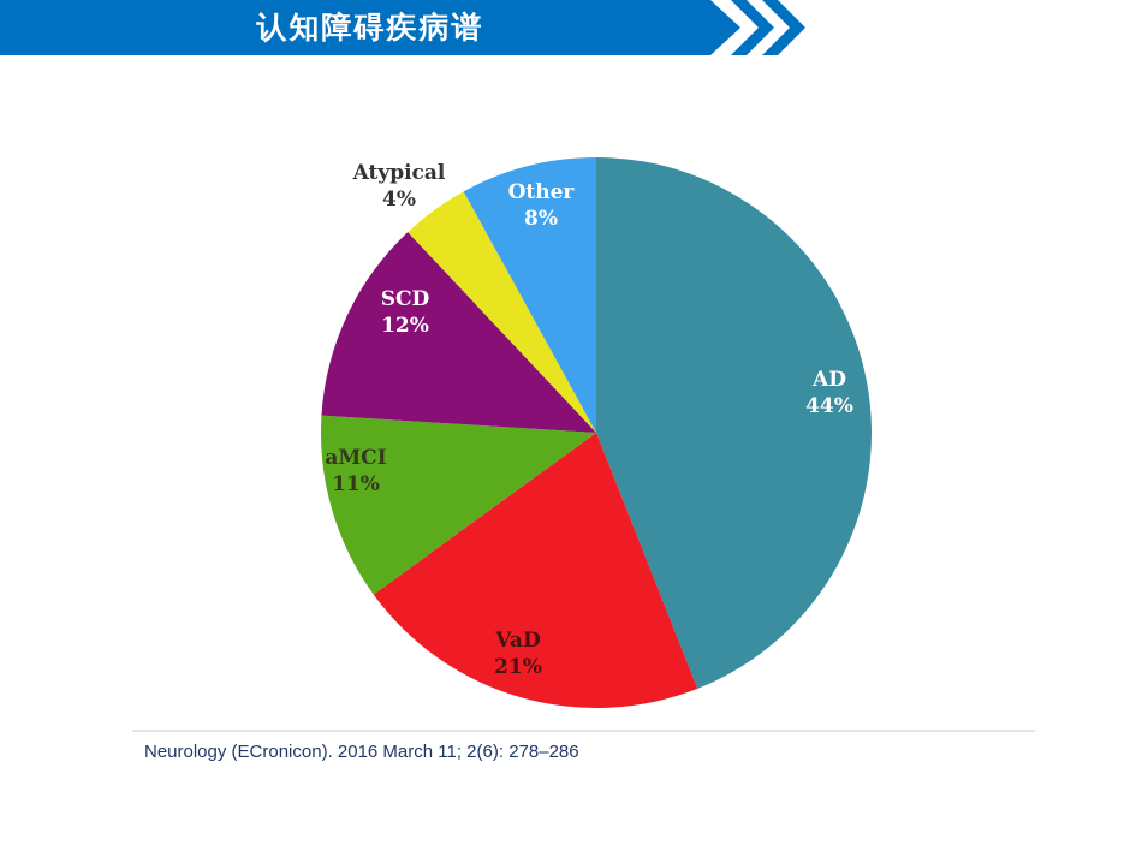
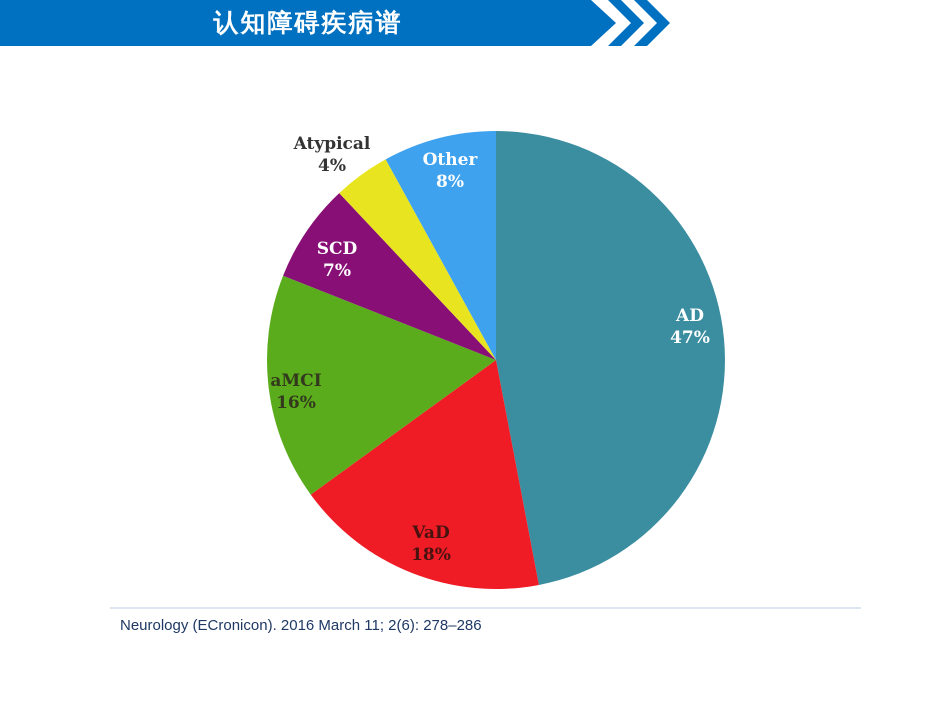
AD: 44% -> 47%
VaD: 21% -> 18%
aMCI: 11% -> 16%
SCD: 12% -> 7%
